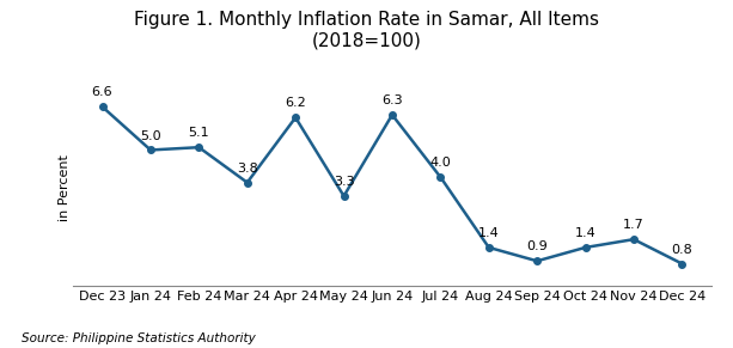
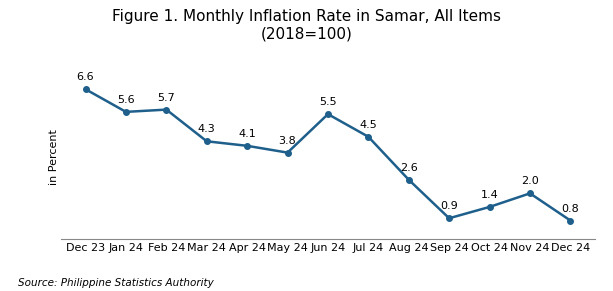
Jan 24: 5.0 -> 5.6
Feb 24: 5.1 -> 5.7
Mar 24: 3.8 -> 4.3
Apr 24: 6.2 -> 4.1
May 24: 3.3 -> 3.8
Jun 24: 6.3 -> 5.5
Jul 24: 4.0 -> 4.5
Aug 24: 1.4 -> 2.6
Nov 24: 1.7 -> 2.0
